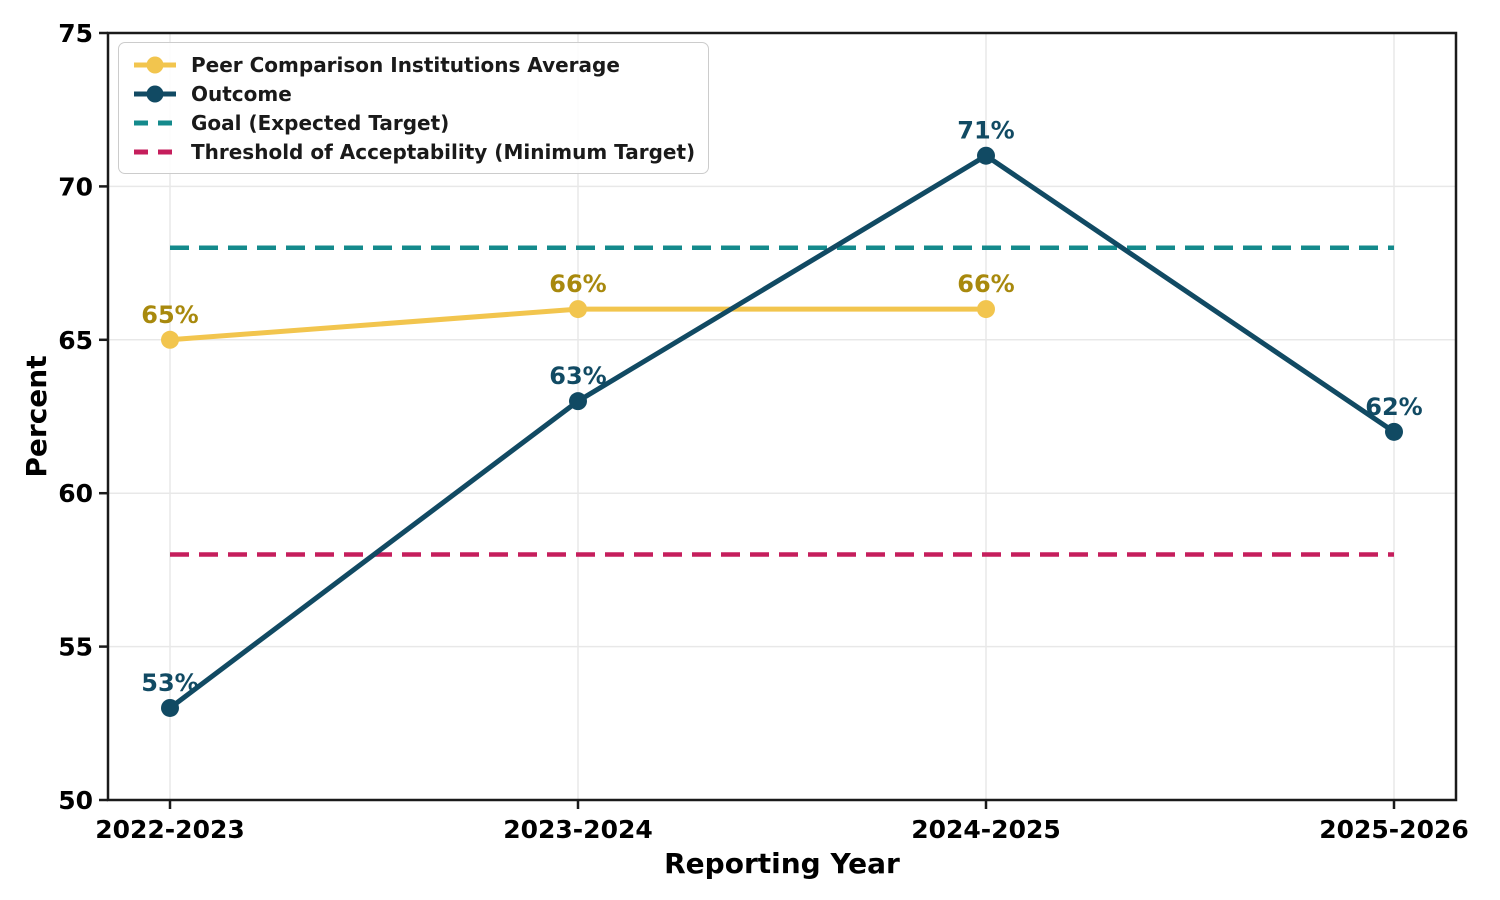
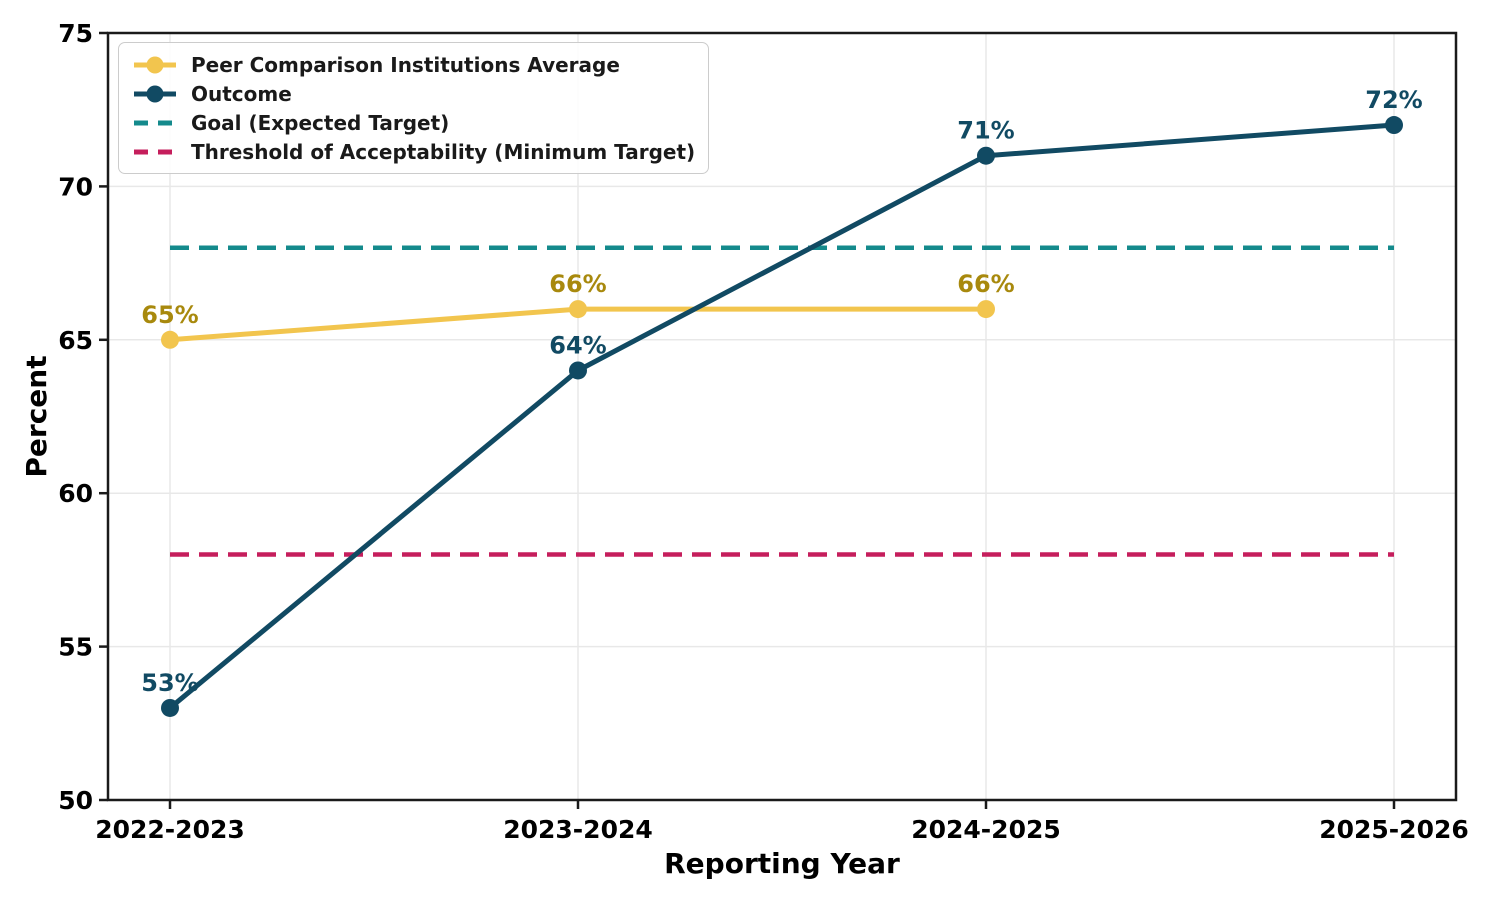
Outcome/2023-2024: 63% -> 64%
Outcome/2025-2026: 62% -> 72%
